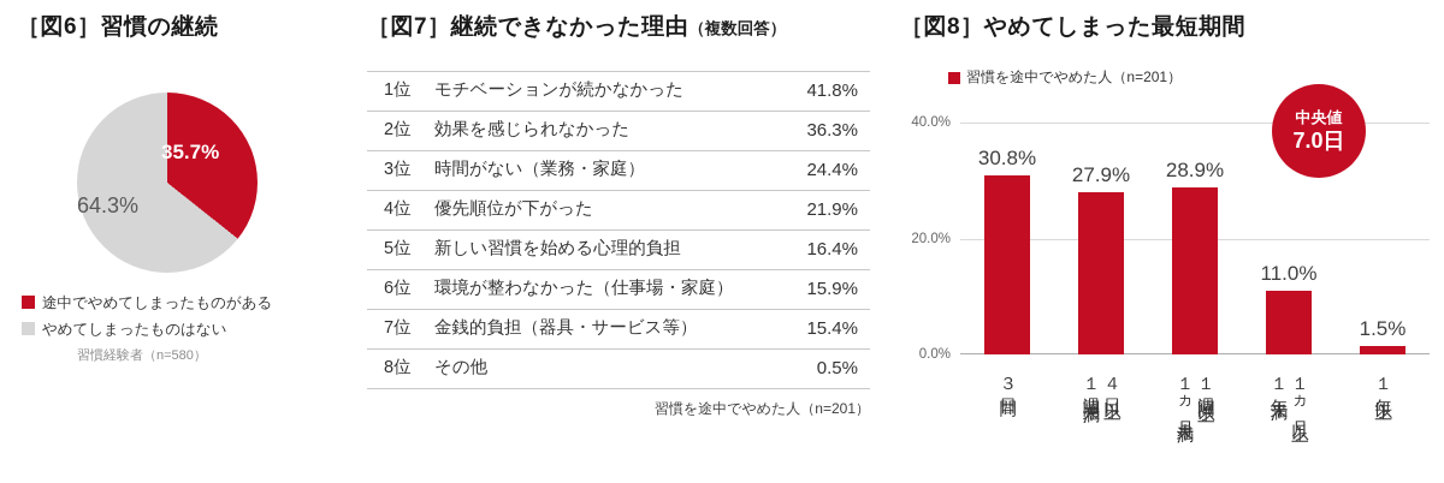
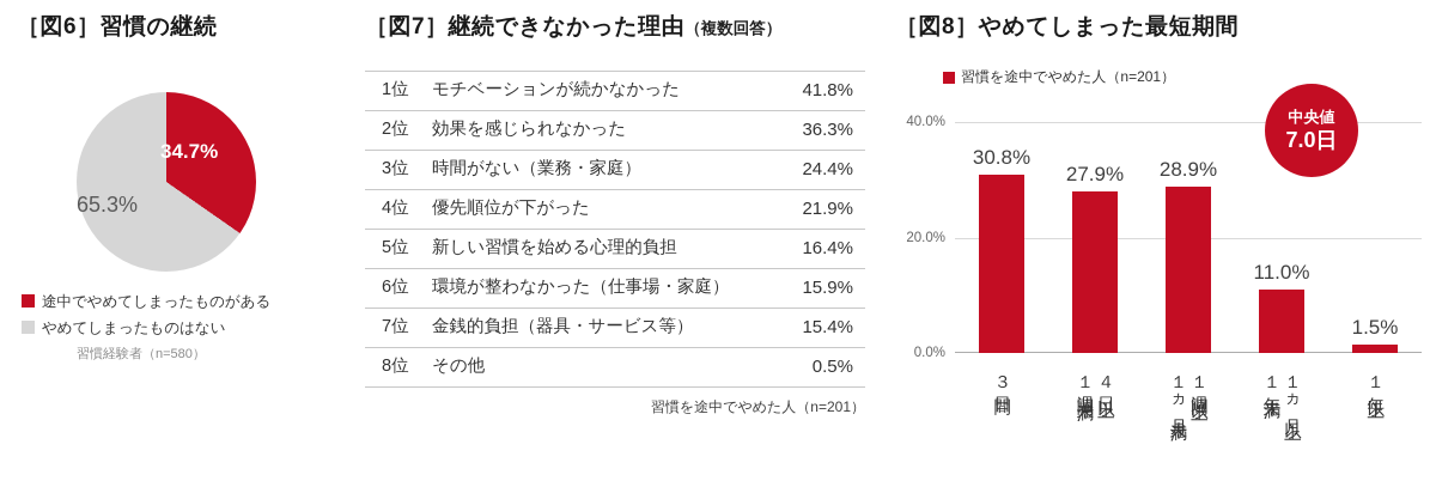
［図6］習慣の継続/途中でやめてしまったものがある: 35.7% -> 34.7%
［図6］習慣の継続/やめてしまったものはない: 64.3% -> 65.3%
